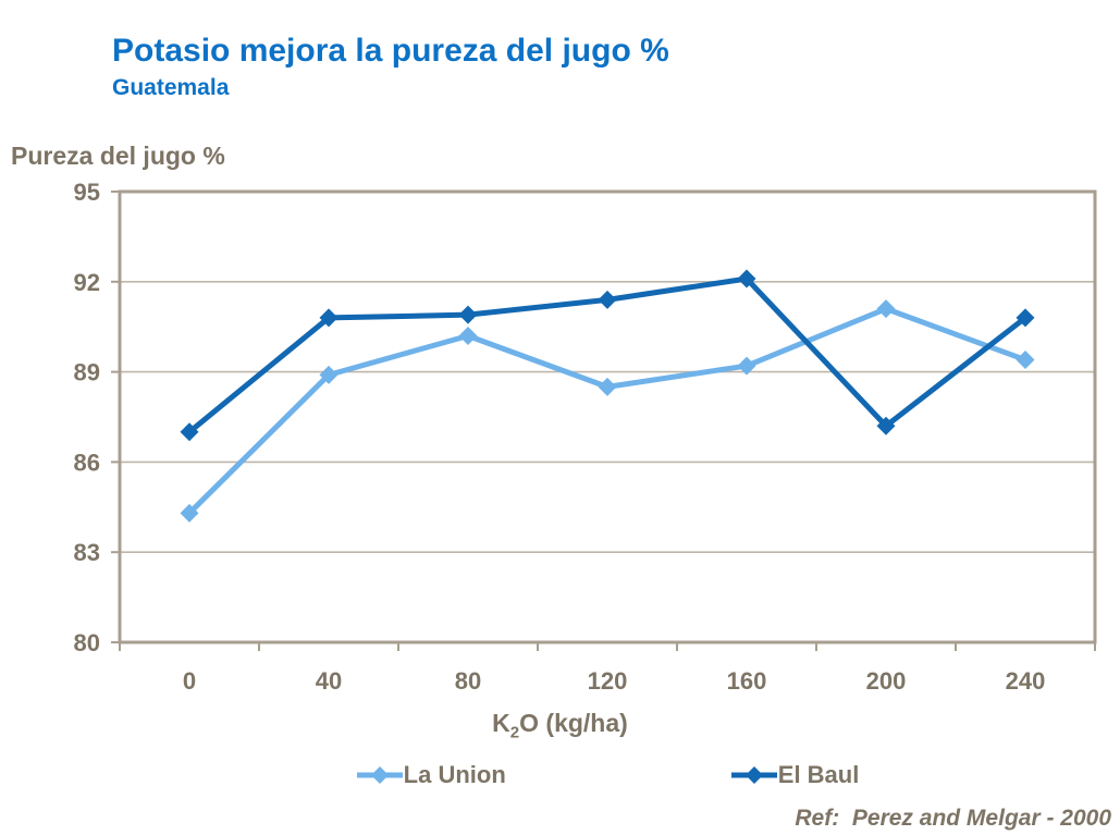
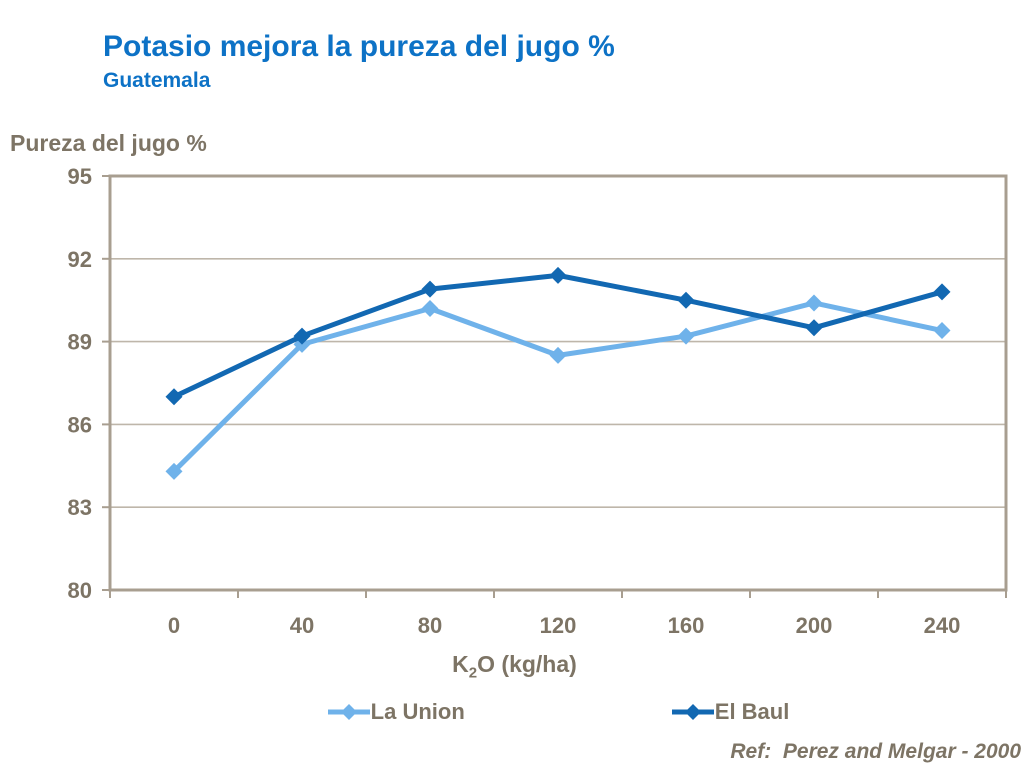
El Baul/40: 90.8 -> 89.2
El Baul/160: 92.1 -> 90.5
La Union/200: 91.1 -> 90.4
El Baul/200: 87.2 -> 89.5
